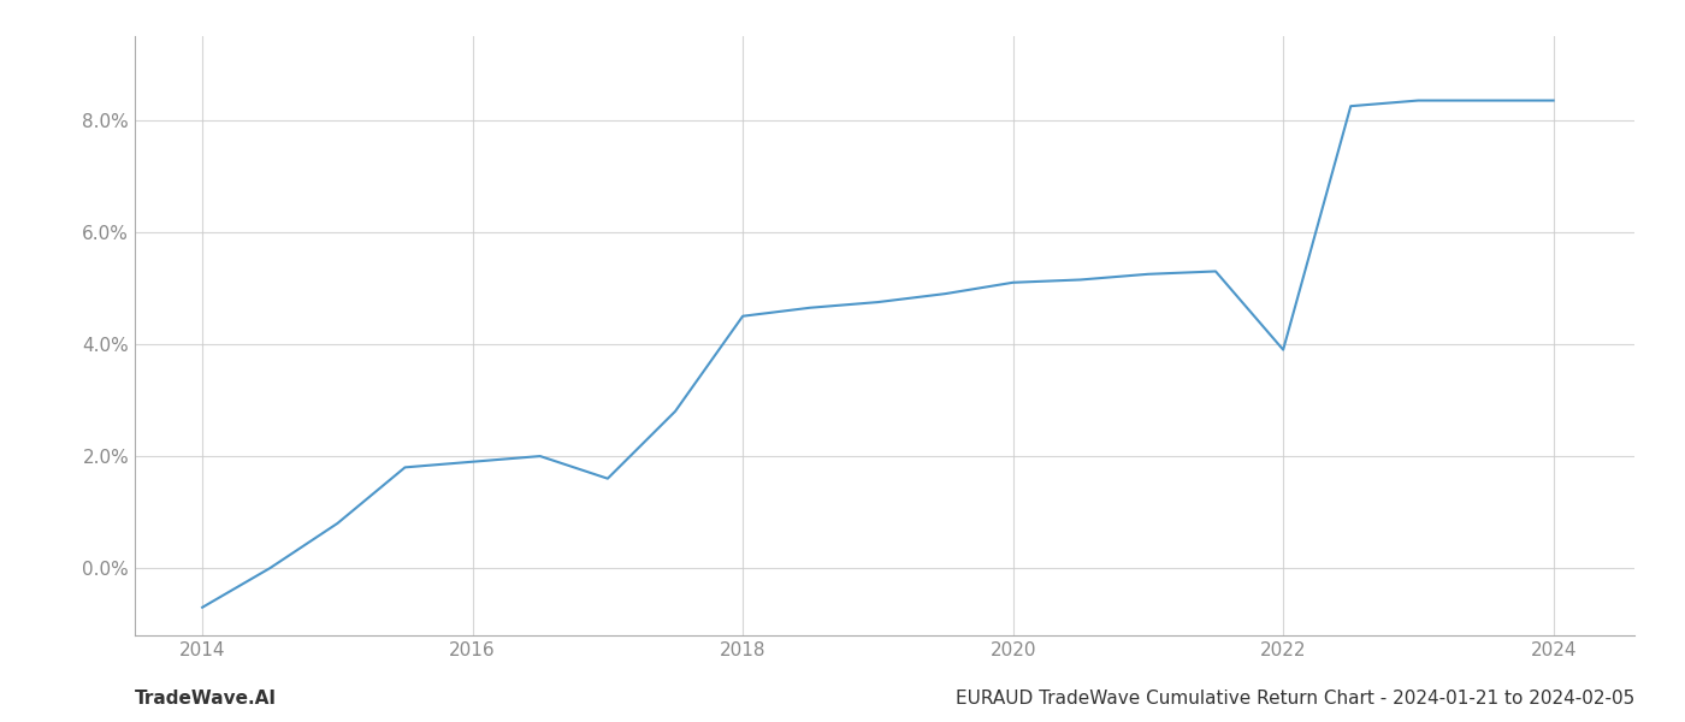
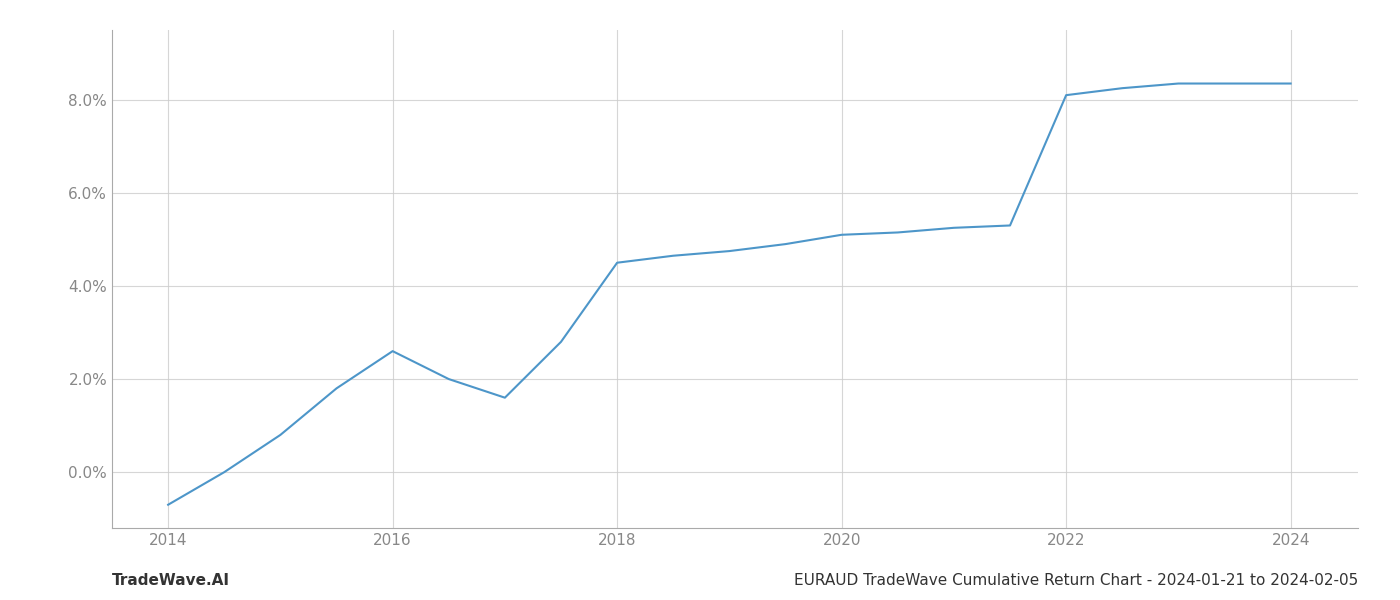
2016: 1.90% -> 2.60%
2022: 3.90% -> 8.10%
